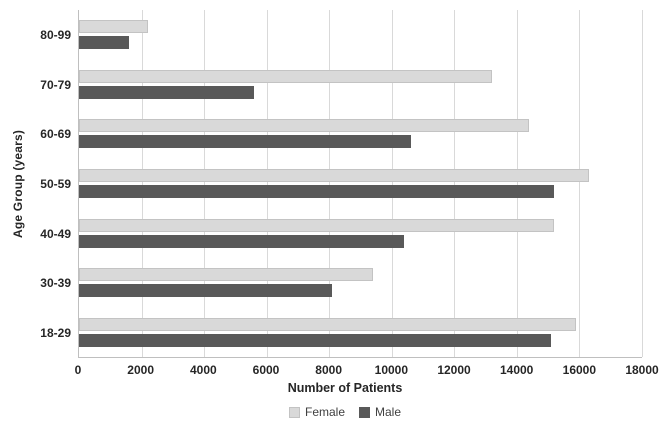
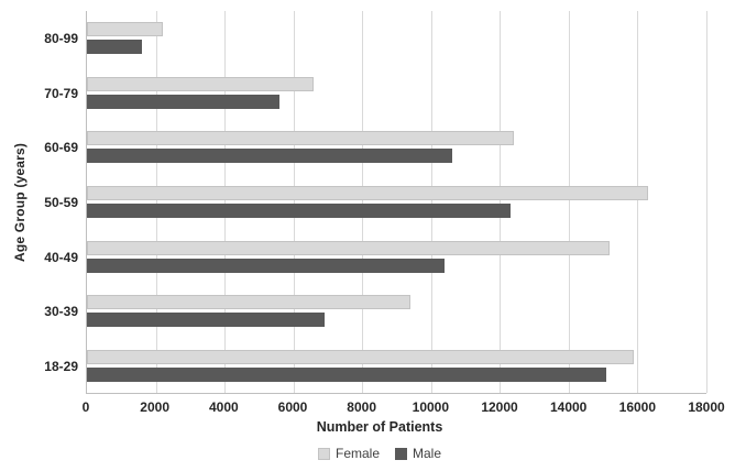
Female/70-79: 13200 -> 6600
Female/60-69: 14400 -> 12400
Male/50-59: 15200 -> 12300
Male/30-39: 8100 -> 6900
